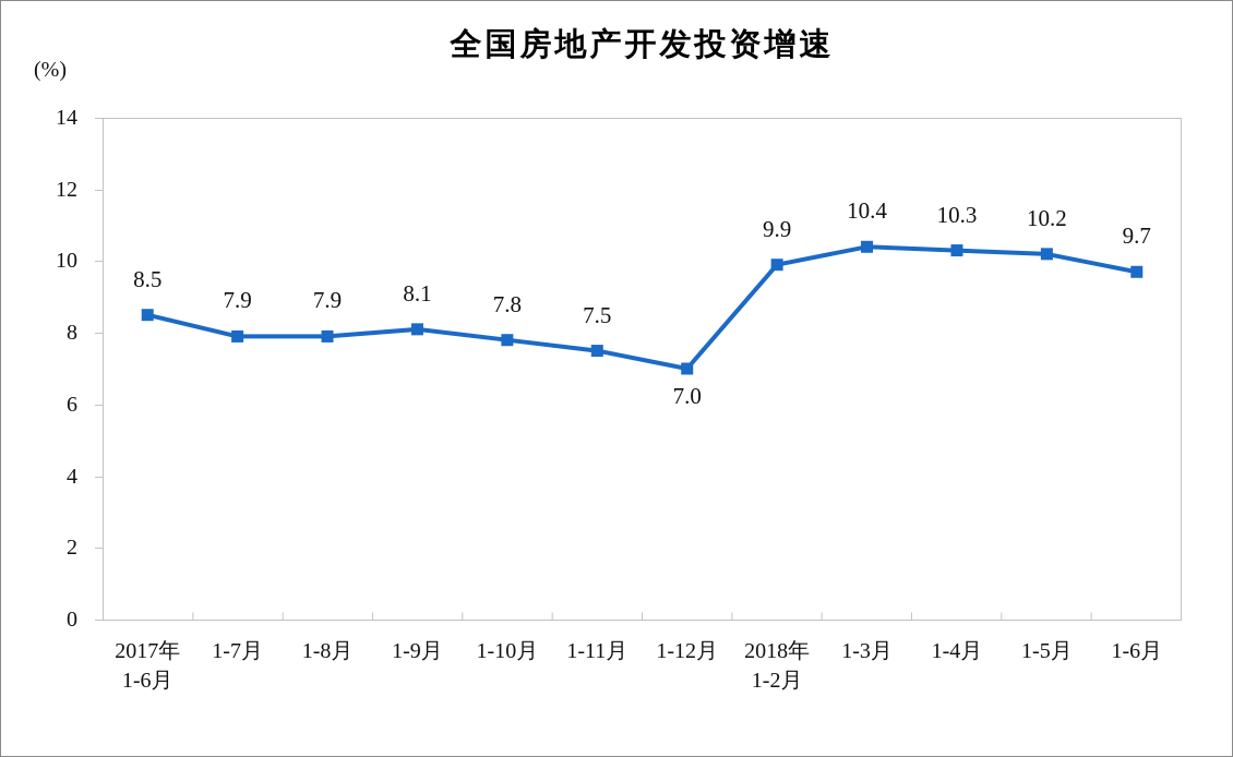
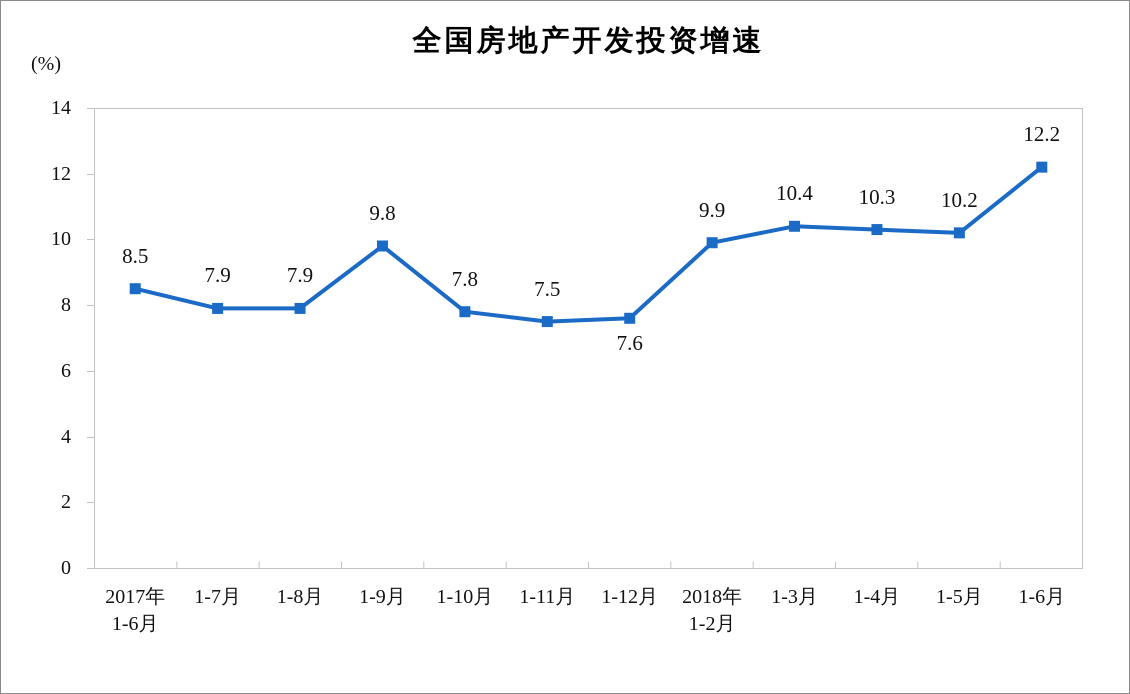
1-9月: 8.1 -> 9.8
1-12月: 7.0 -> 7.6
1-6月: 9.7 -> 12.2
